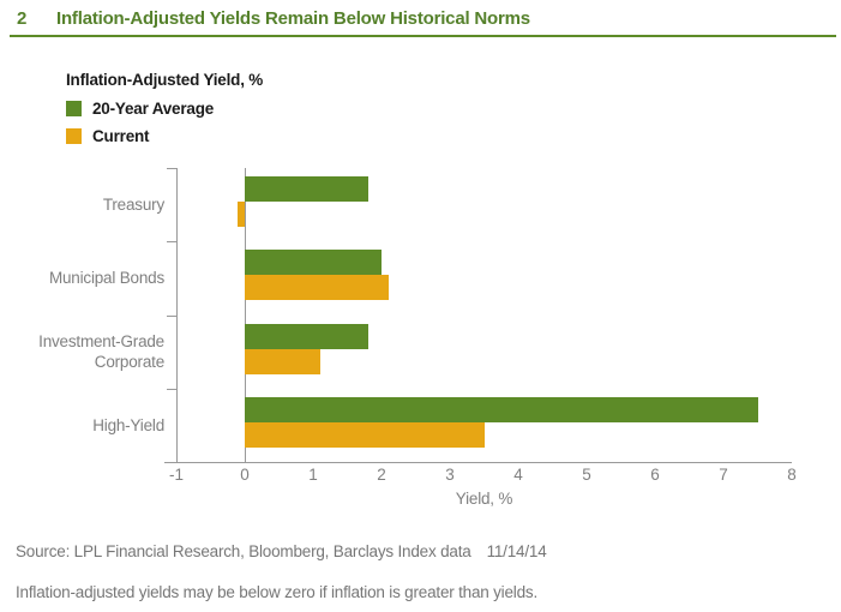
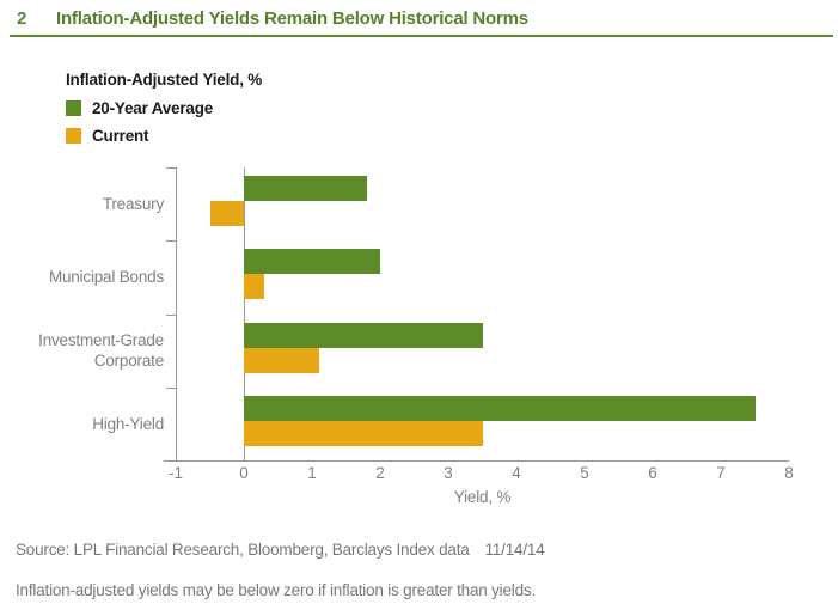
Current/Treasury: -0.1 -> -0.5
Current/Municipal Bonds: 2.1 -> 0.3
20-Year Average/Investment-Grade Corporate: 1.8 -> 3.5
